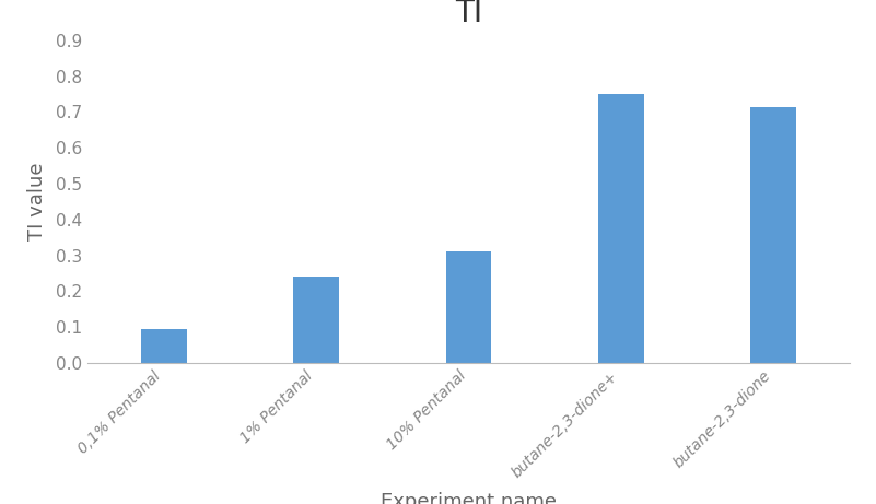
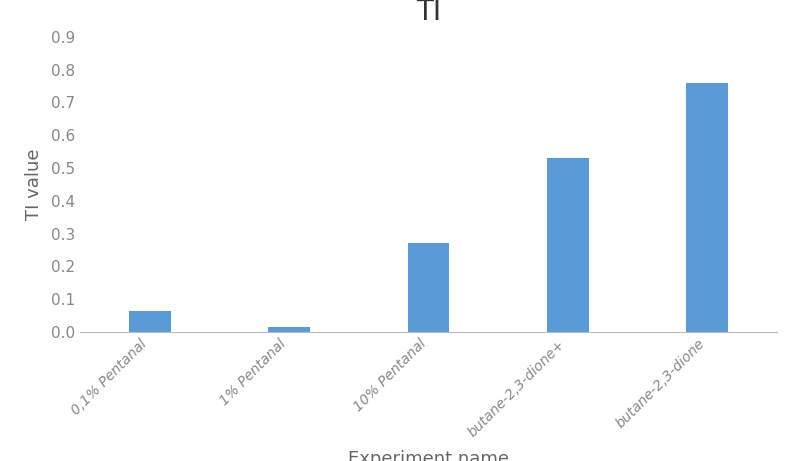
0,1% Pentanal: 0.095 -> 0.065
1% Pentanal: 0.240 -> 0.015
10% Pentanal: 0.310 -> 0.270
butane-2,3-dione+: 0.750 -> 0.530
butane-2,3-dione: 0.715 -> 0.760
